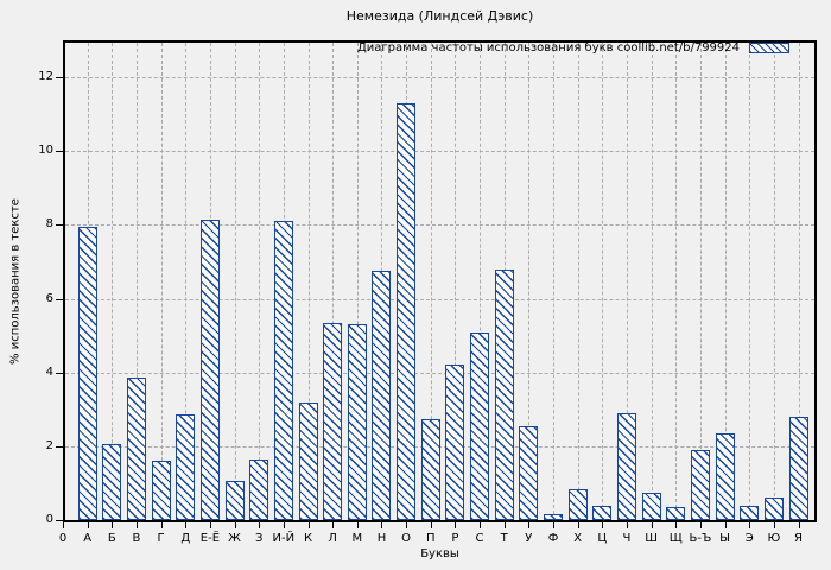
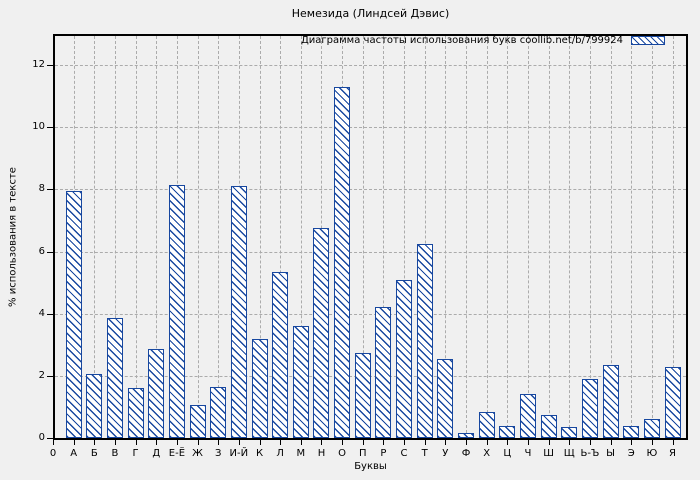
М: 5.3 -> 3.6
Т: 6.8 -> 6.2
Ч: 2.9 -> 1.4
Я: 2.8 -> 2.3
